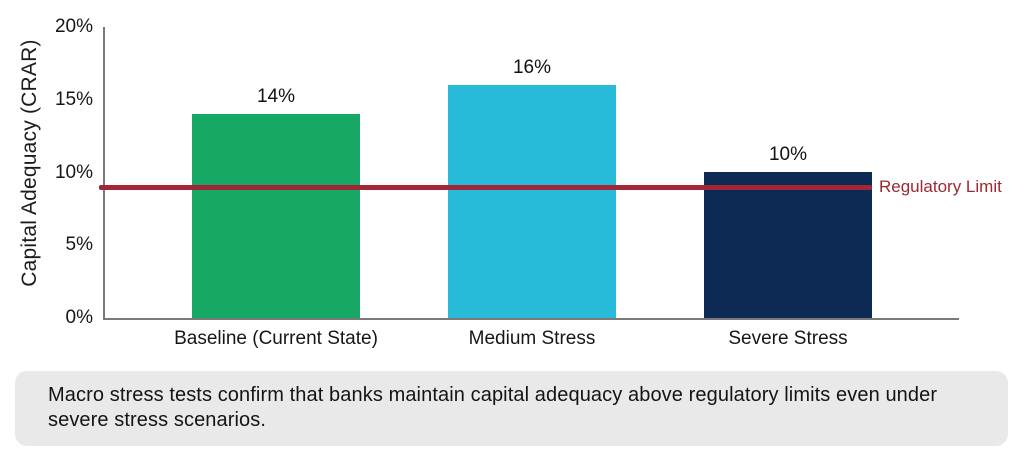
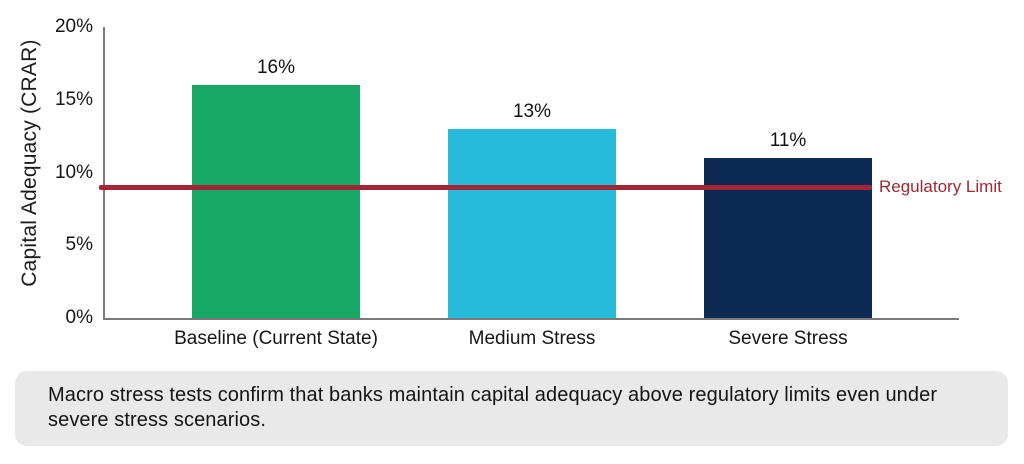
Baseline (Current State): 14% -> 16%
Medium Stress: 16% -> 13%
Severe Stress: 10% -> 11%
